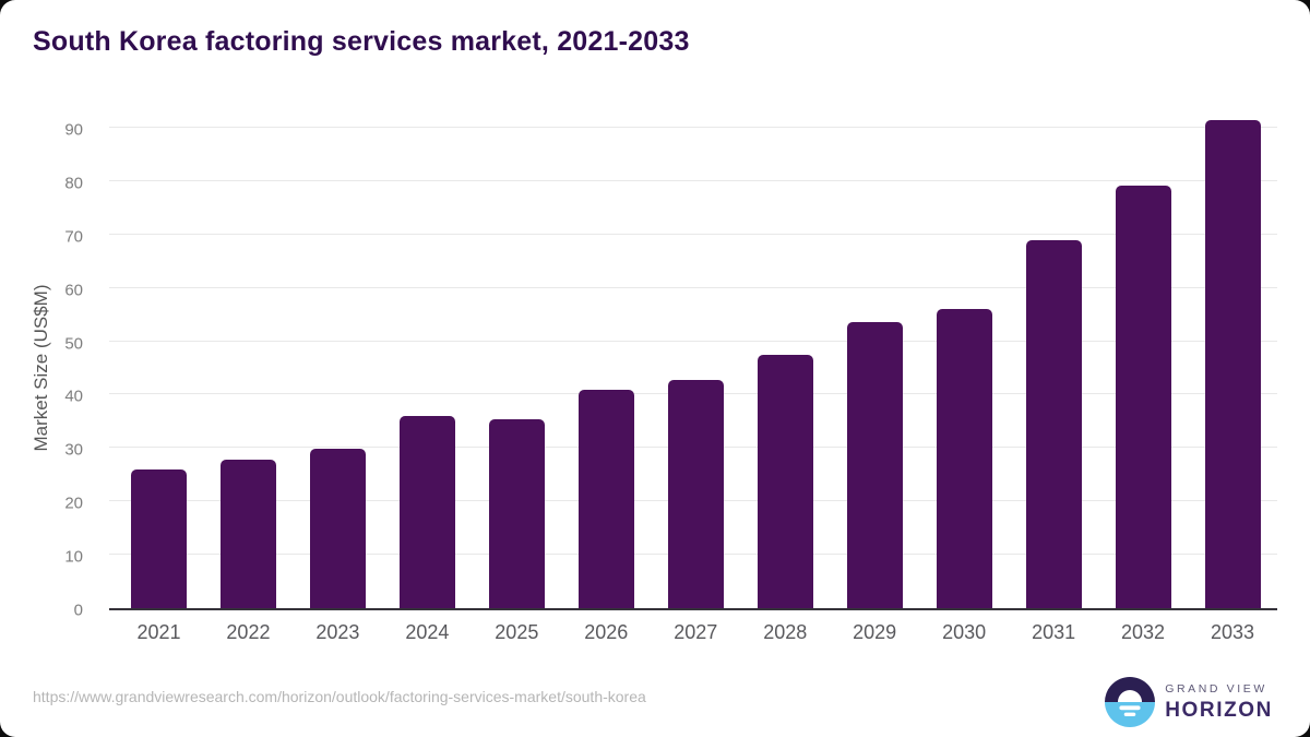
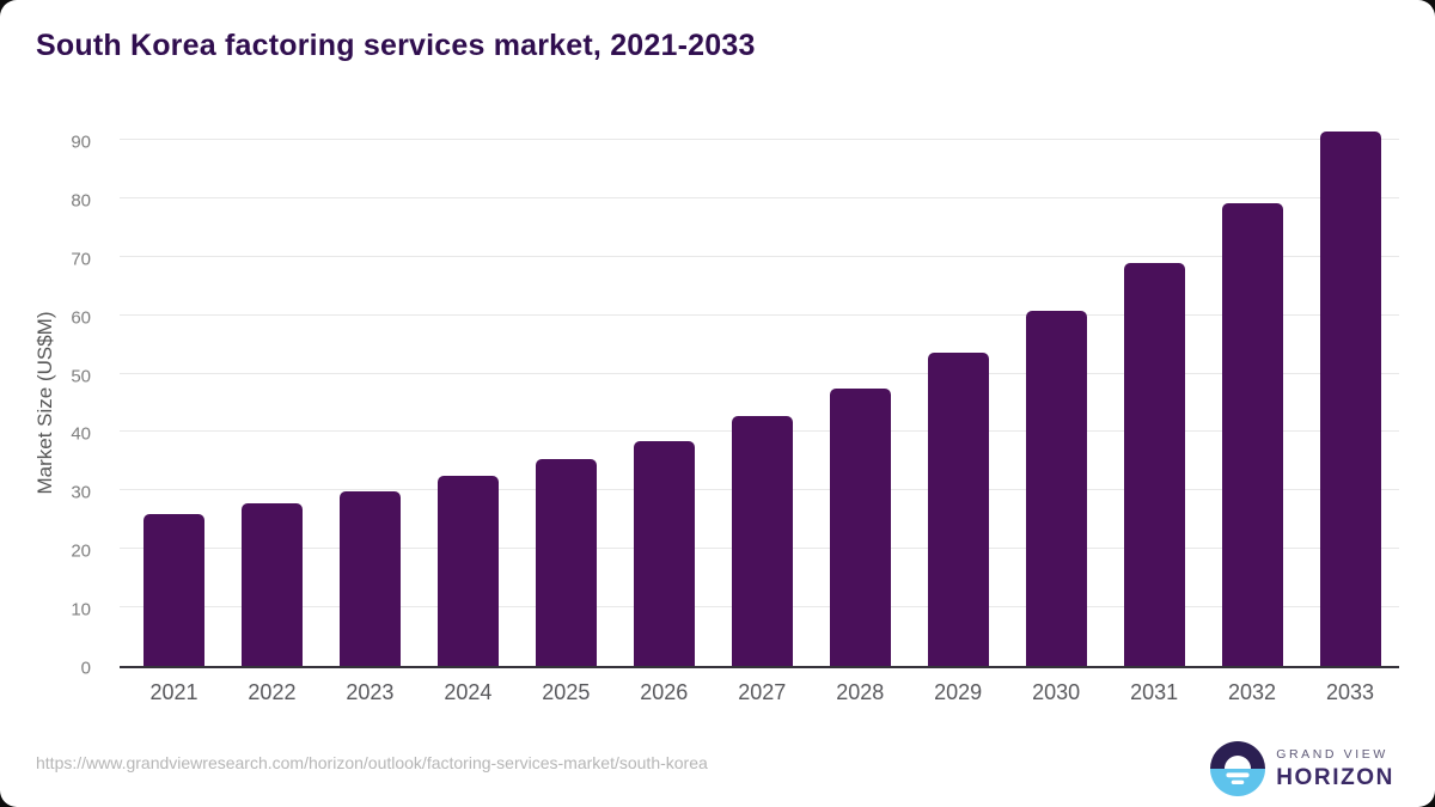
2024: 36 -> 32
2026: 41 -> 38
2030: 56 -> 61
